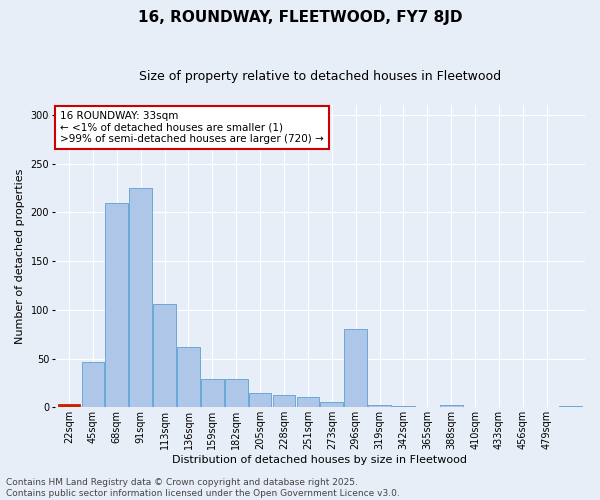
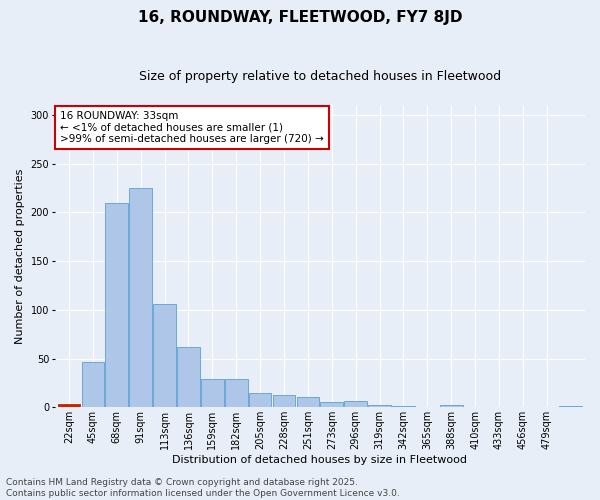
296sqm: 80 -> 6
